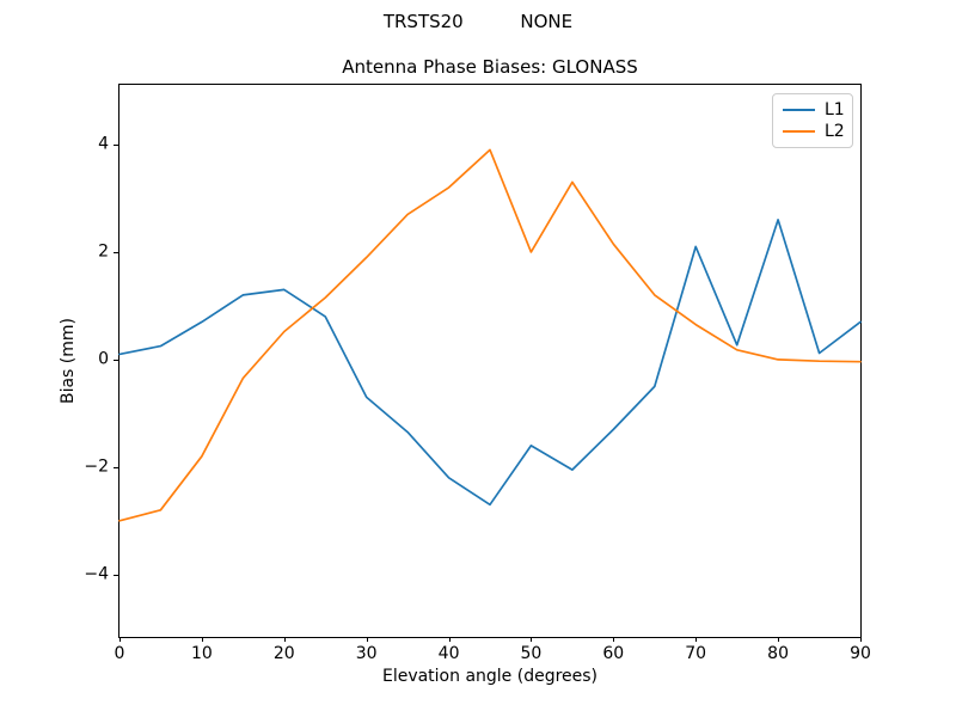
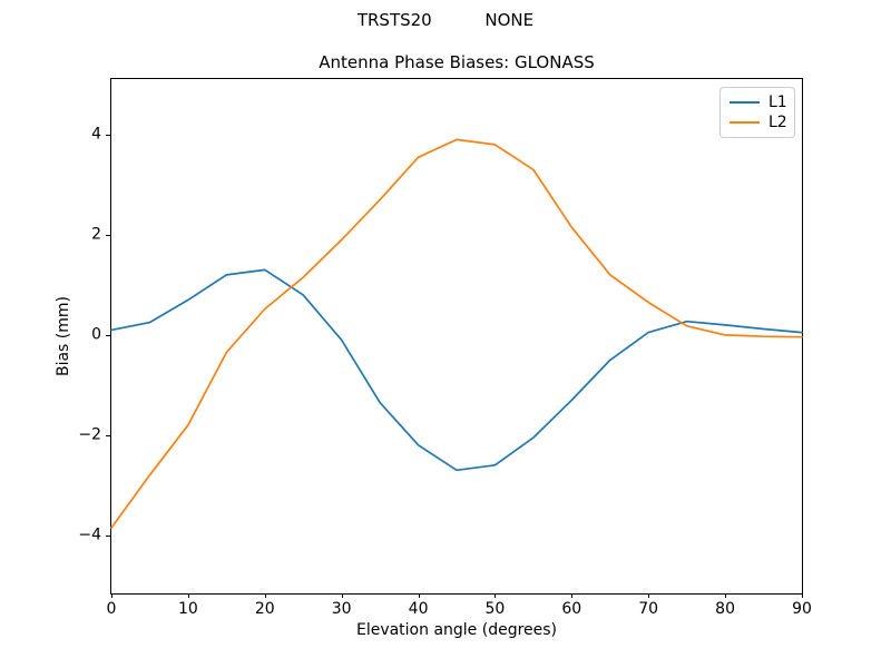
L2/0: -3.0 -> -3.9
L1/30: -0.7 -> -0.1
L2/40: 3.2 -> 3.5
L1/50: -1.6 -> -2.6
L2/50: 2.0 -> 3.8
L1/70: 2.1 -> 0.1
L1/80: 2.6 -> 0.2
L1/90: 0.7 -> 0.1
